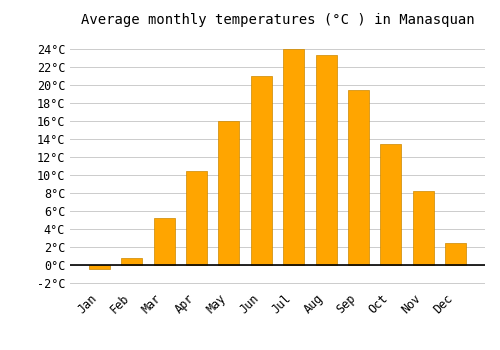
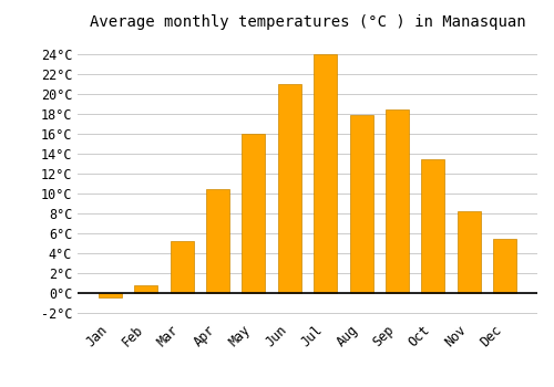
Aug: 23.3°C -> 17.8°C
Sep: 19.4°C -> 18.4°C
Dec: 2.4°C -> 5.4°C
